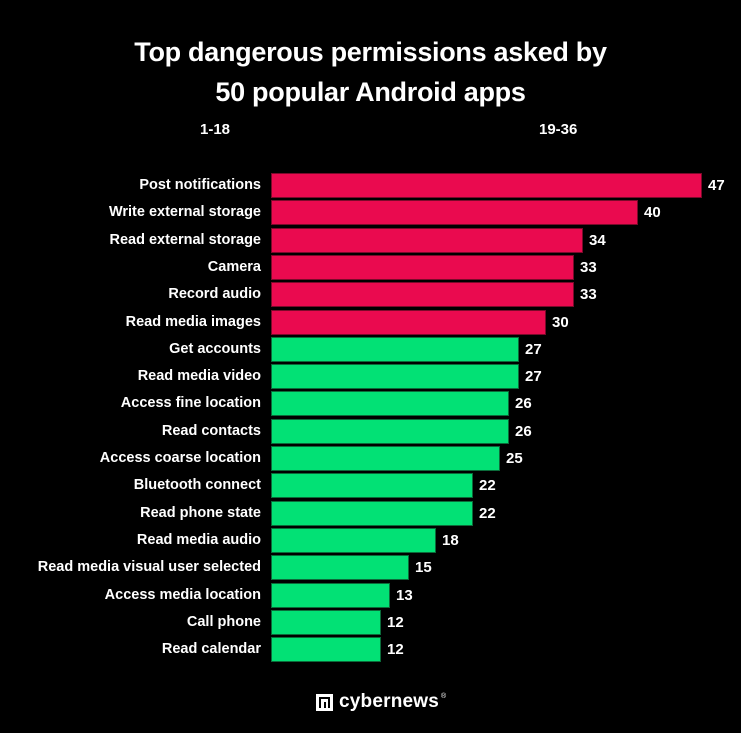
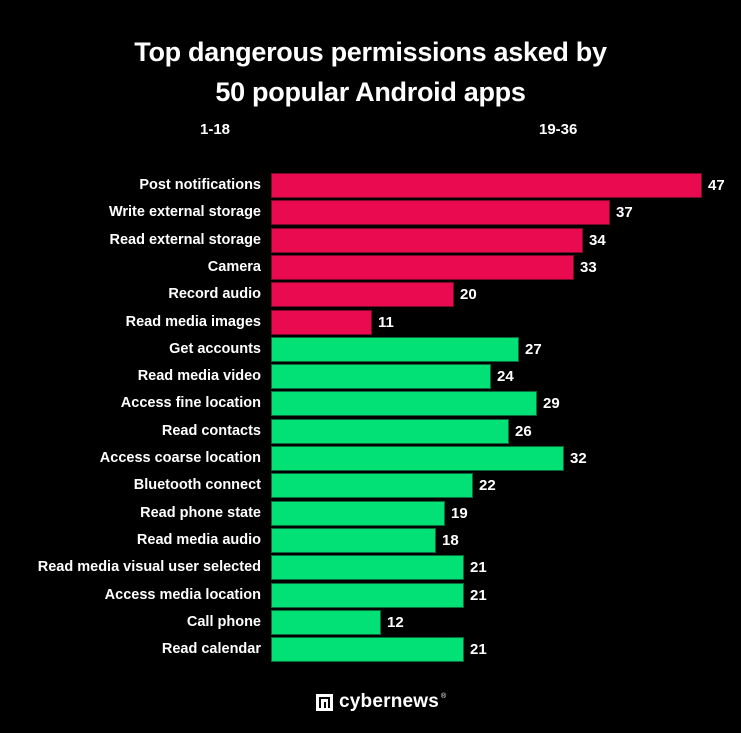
Write external storage: 40 -> 37
Record audio: 33 -> 20
Read media images: 30 -> 11
Read media video: 27 -> 24
Access fine location: 26 -> 29
Access coarse location: 25 -> 32
Read phone state: 22 -> 19
Read media visual user selected: 15 -> 21
Access media location: 13 -> 21
Read calendar: 12 -> 21
